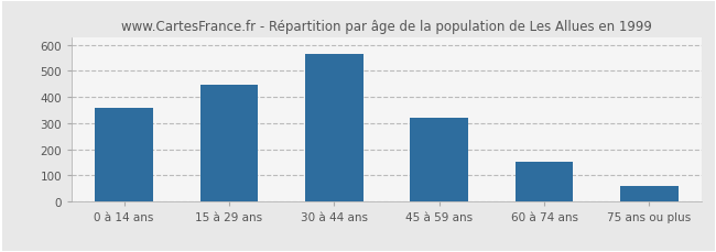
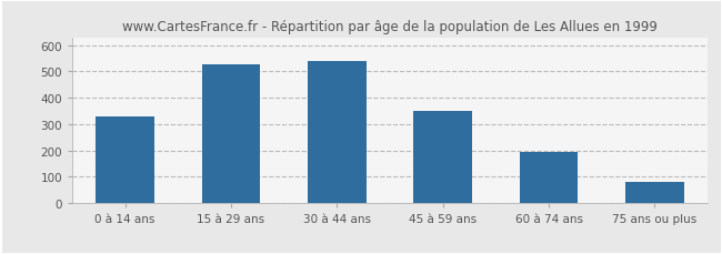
0 à 14 ans: 358 -> 330
15 à 29 ans: 447 -> 525
30 à 44 ans: 564 -> 540
45 à 59 ans: 321 -> 350
60 à 74 ans: 150 -> 195
75 ans ou plus: 57 -> 80
